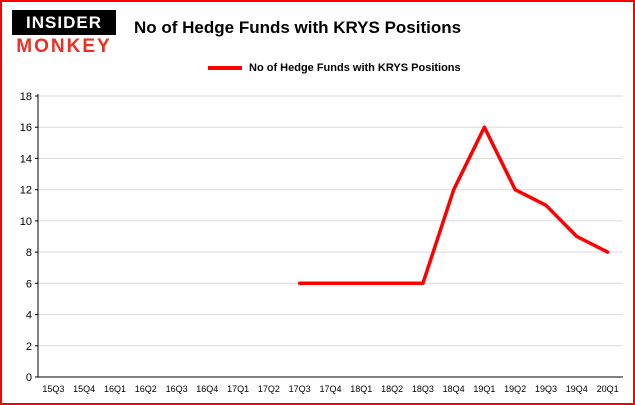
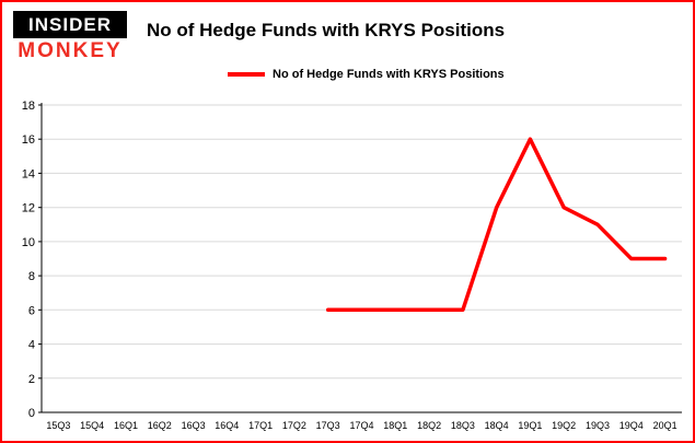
20Q1: 8 -> 9
